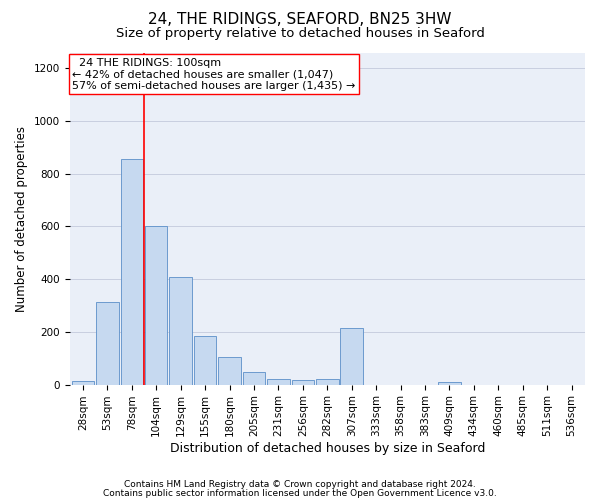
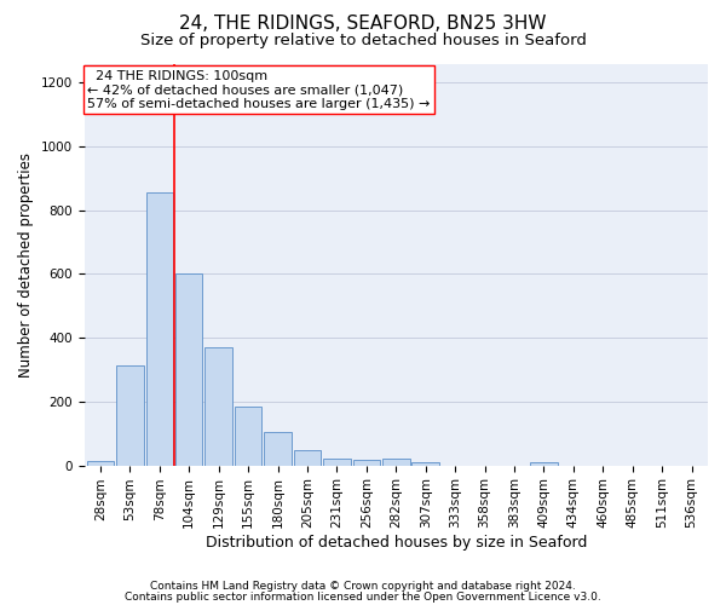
129sqm: 410 -> 370
307sqm: 215 -> 10
